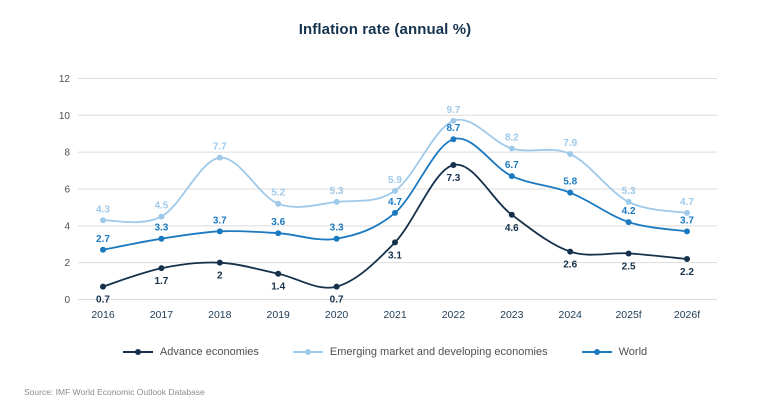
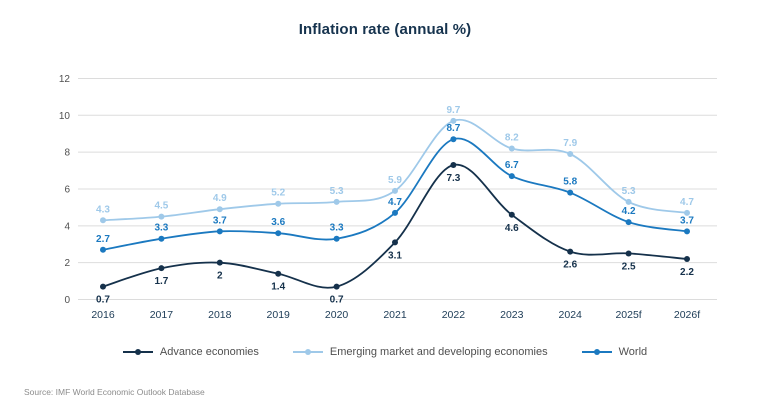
Emerging market and developing economies/2018: 7.7 -> 4.9
